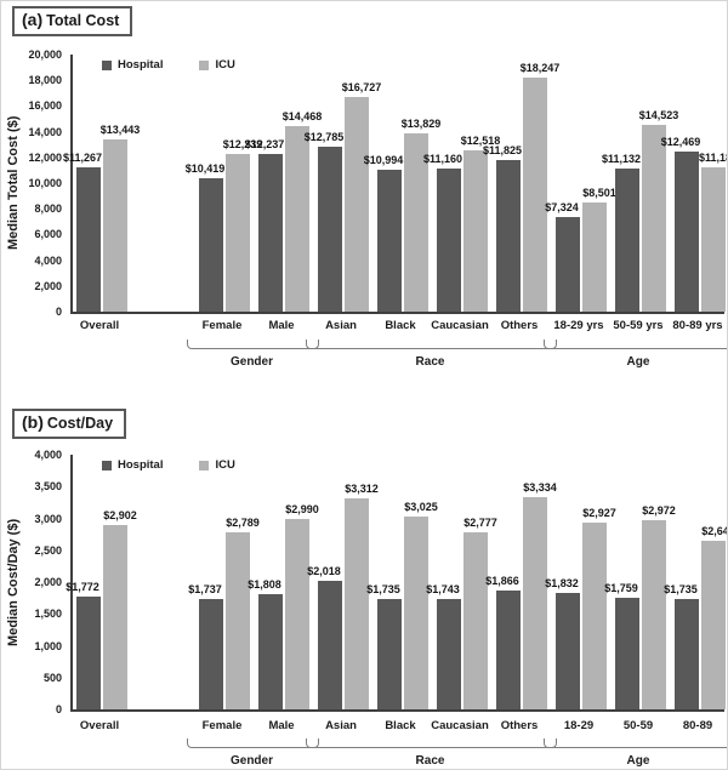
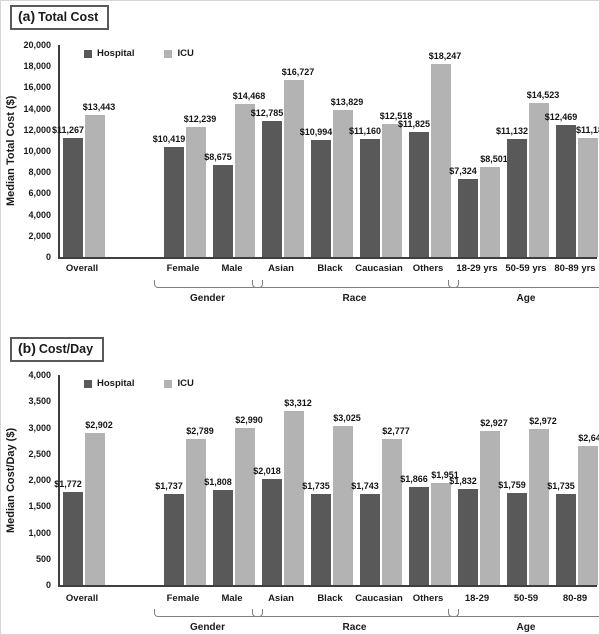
Total Cost/Hospital/Male: $12,237 -> $8,675
Cost/Day/ICU/Others: $3,334 -> $1,951
